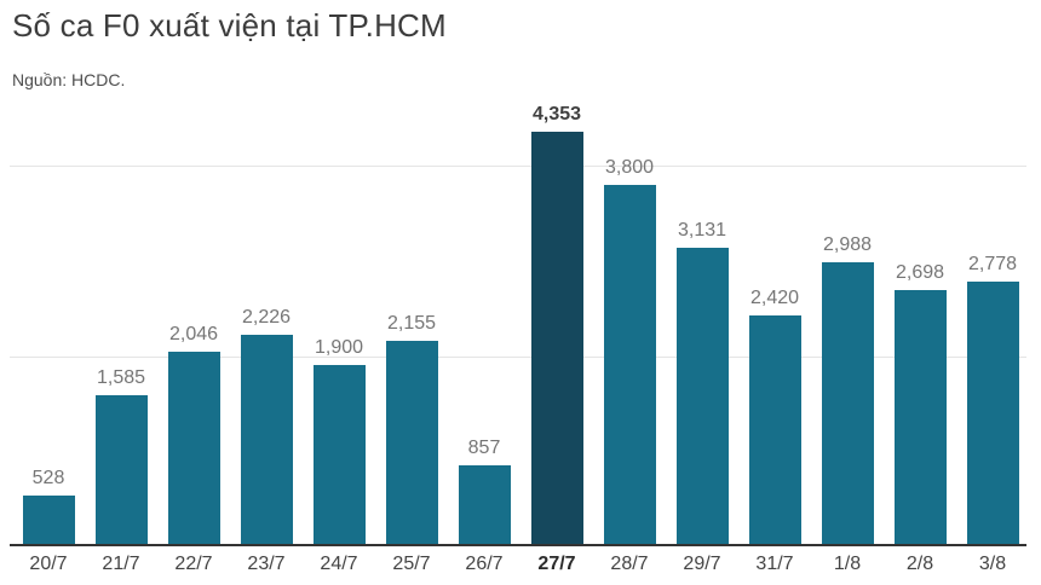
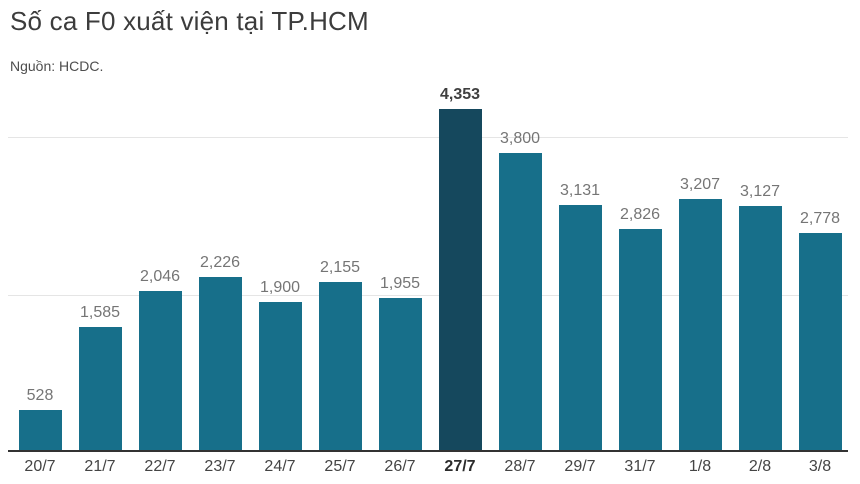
26/7: 857 -> 1,955
31/7: 2,420 -> 2,826
1/8: 2,988 -> 3,207
2/8: 2,698 -> 3,127
